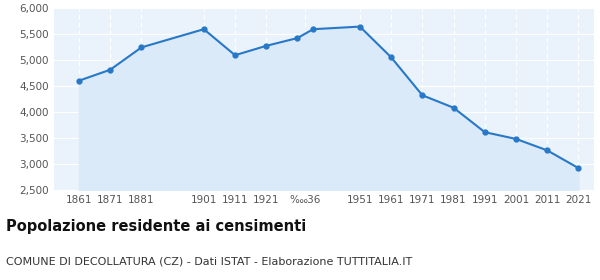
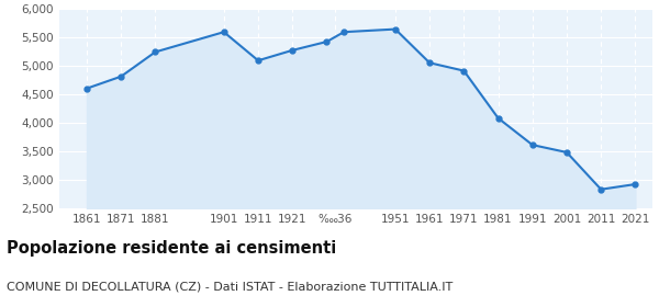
1971: 4,330 -> 4,920
2011: 3,270 -> 2,840
